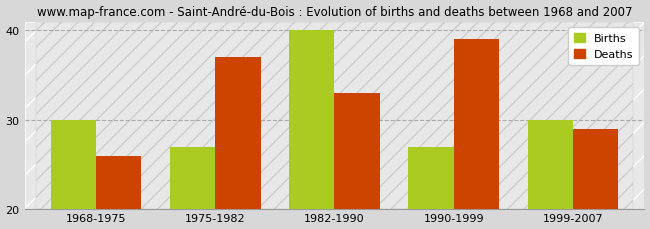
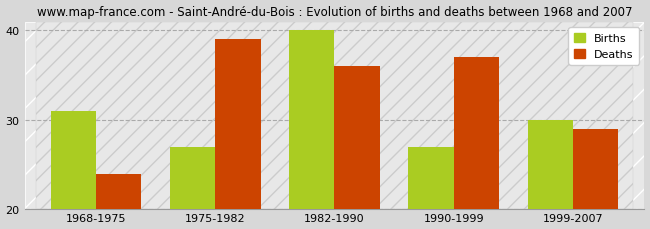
Births/1968-1975: 30 -> 31
Deaths/1968-1975: 26 -> 24
Deaths/1975-1982: 37 -> 39
Deaths/1982-1990: 33 -> 36
Deaths/1990-1999: 39 -> 37
